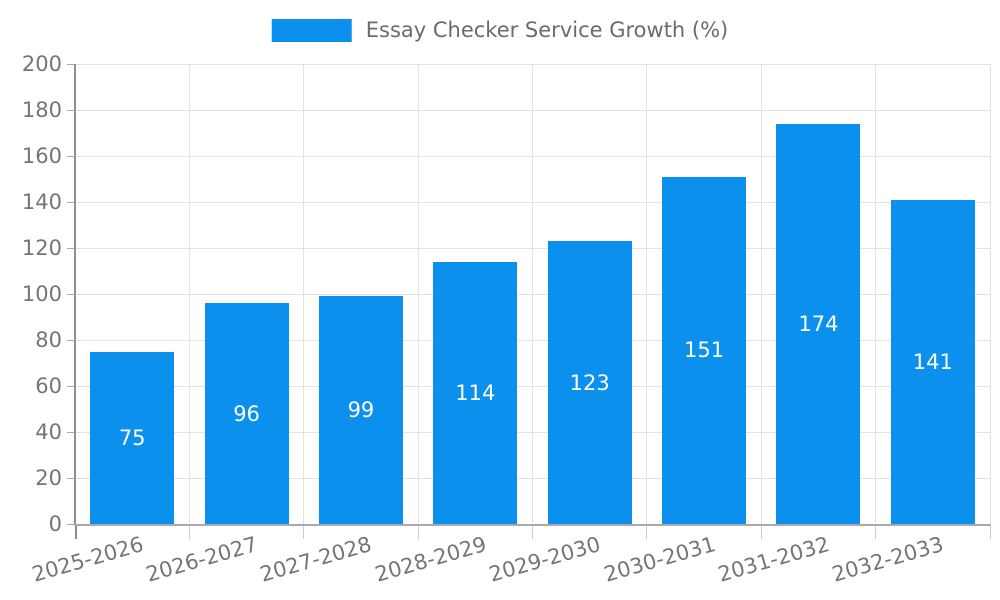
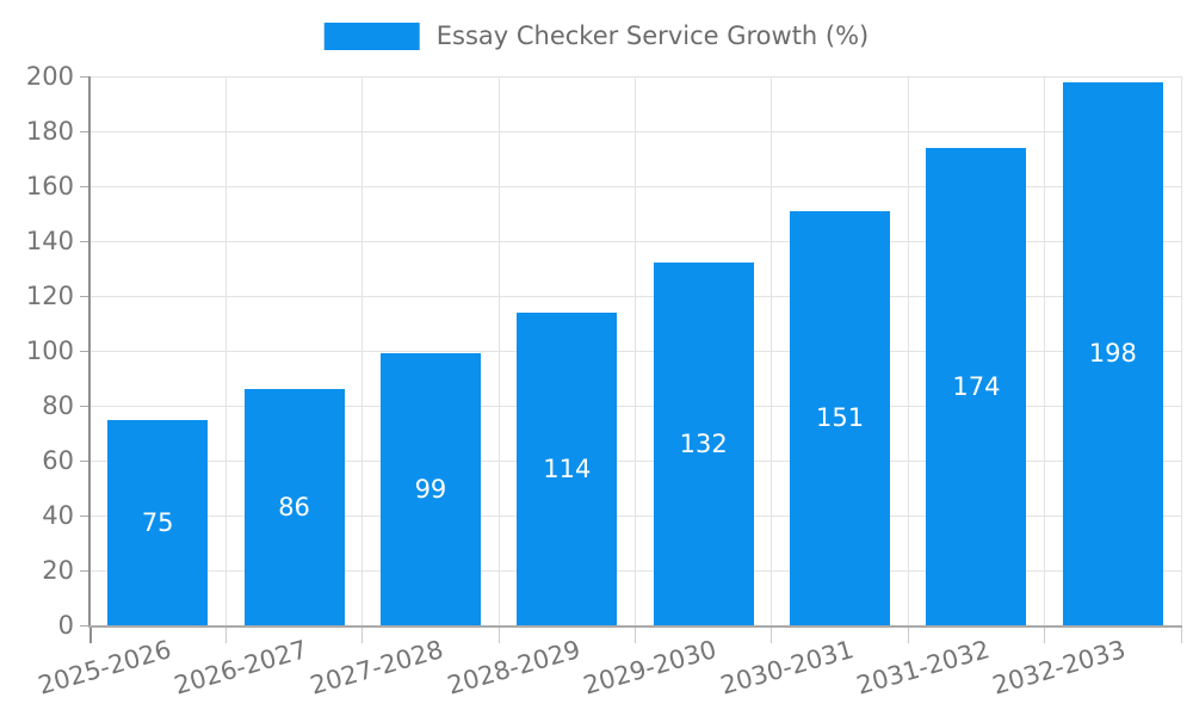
2026-2027: 96 -> 86
2029-2030: 123 -> 132
2032-2033: 141 -> 198
